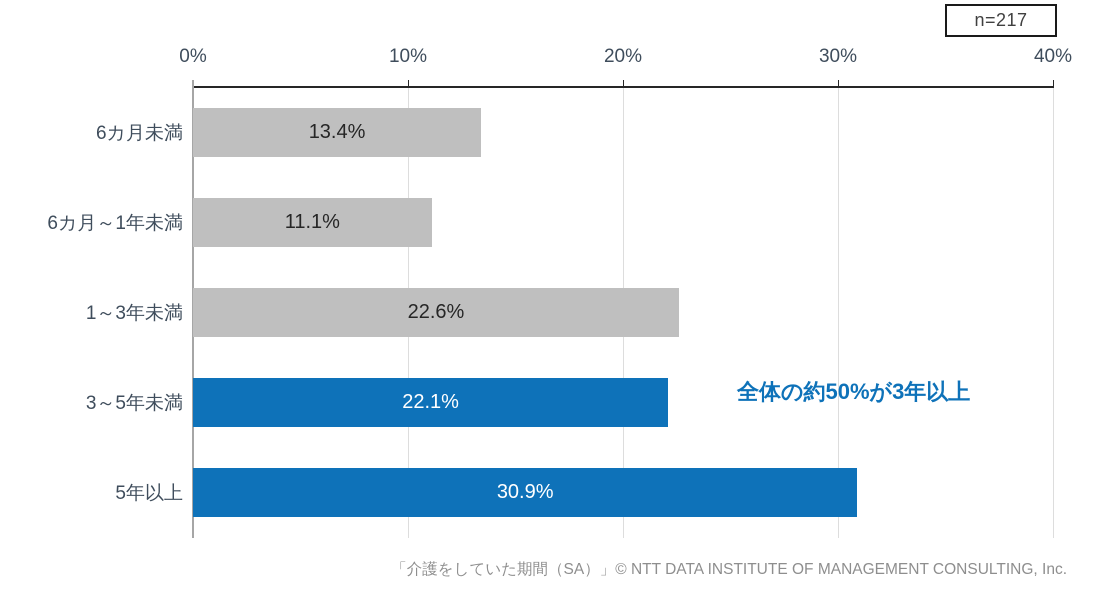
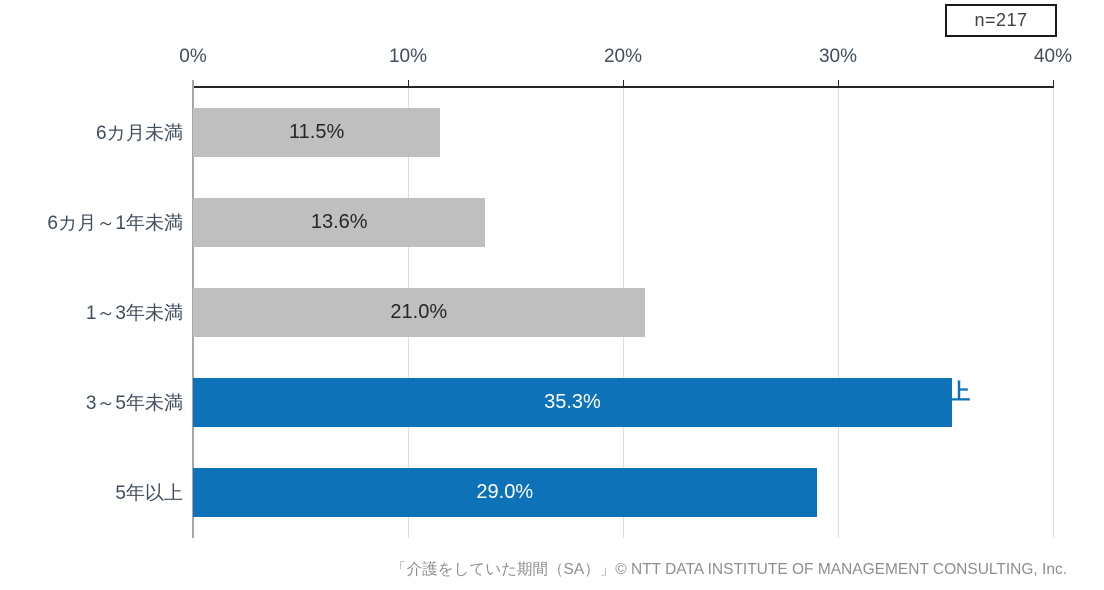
6カ月未満: 13.4% -> 11.5%
6カ月～1年未満: 11.1% -> 13.6%
1～3年未満: 22.6% -> 21.0%
3～5年未満: 22.1% -> 35.3%
5年以上: 30.9% -> 29.0%
